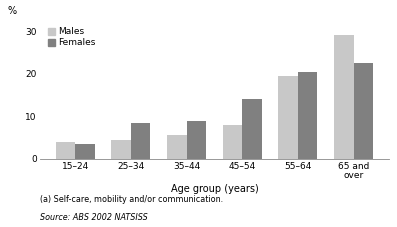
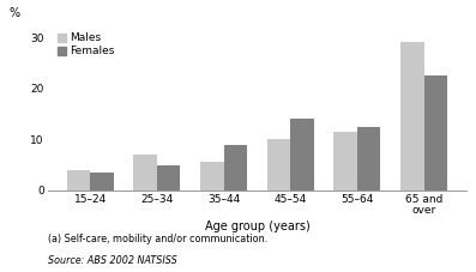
Males/25–34: 4.5 -> 7.0
Females/25–34: 8.5 -> 5.0
Males/45–54: 8.0 -> 10.0
Males/55–64: 19.5 -> 11.5
Females/55–64: 20.5 -> 12.5
